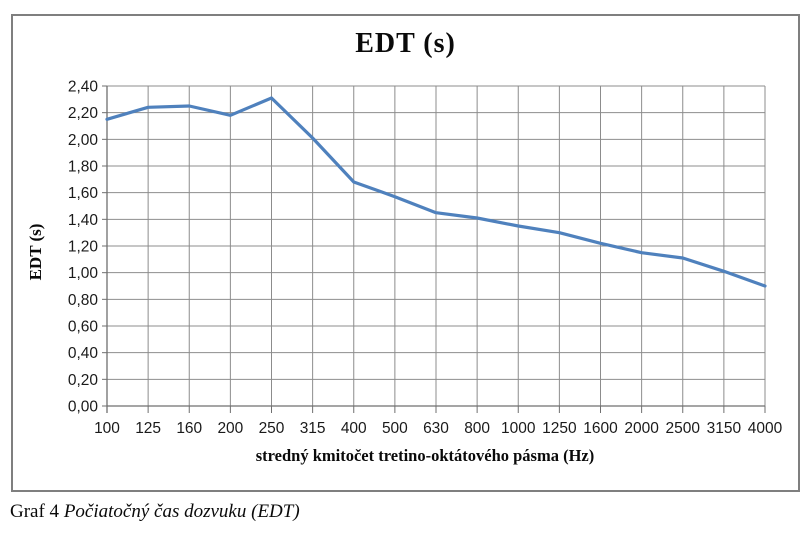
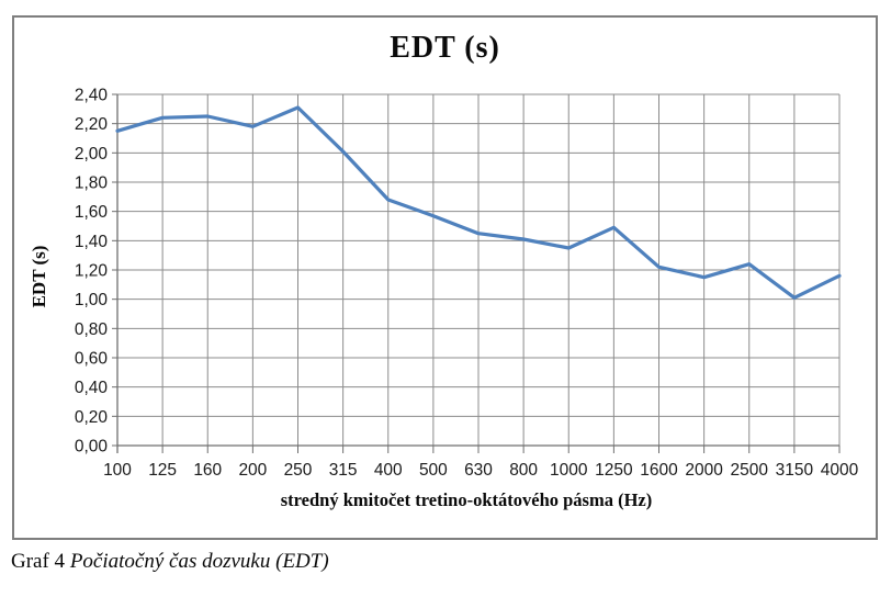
1250: 1,30 -> 1,49
2500: 1,11 -> 1,24
4000: 0,90 -> 1,16
